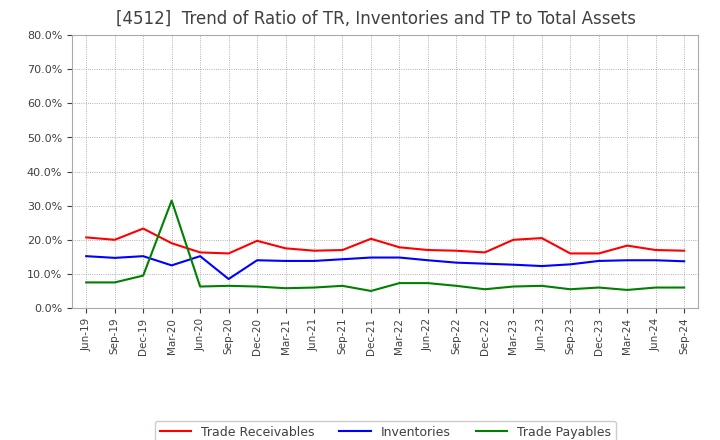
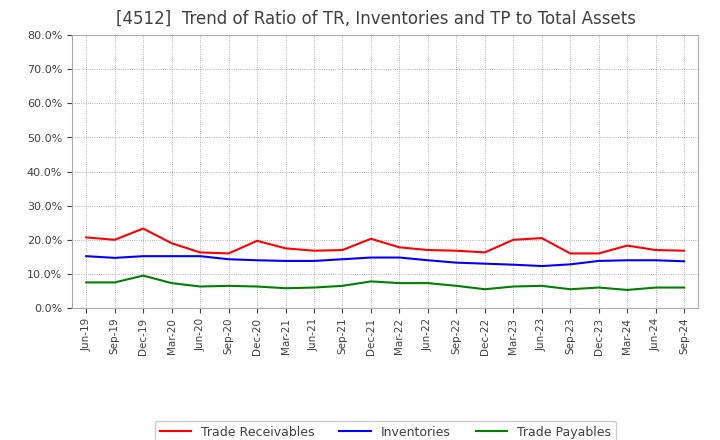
Inventories/Mar-20: 12.5% -> 15.2%
Trade Payables/Mar-20: 31.5% -> 7.3%
Inventories/Sep-20: 8.5% -> 14.3%
Trade Payables/Dec-21: 5.0% -> 7.8%
